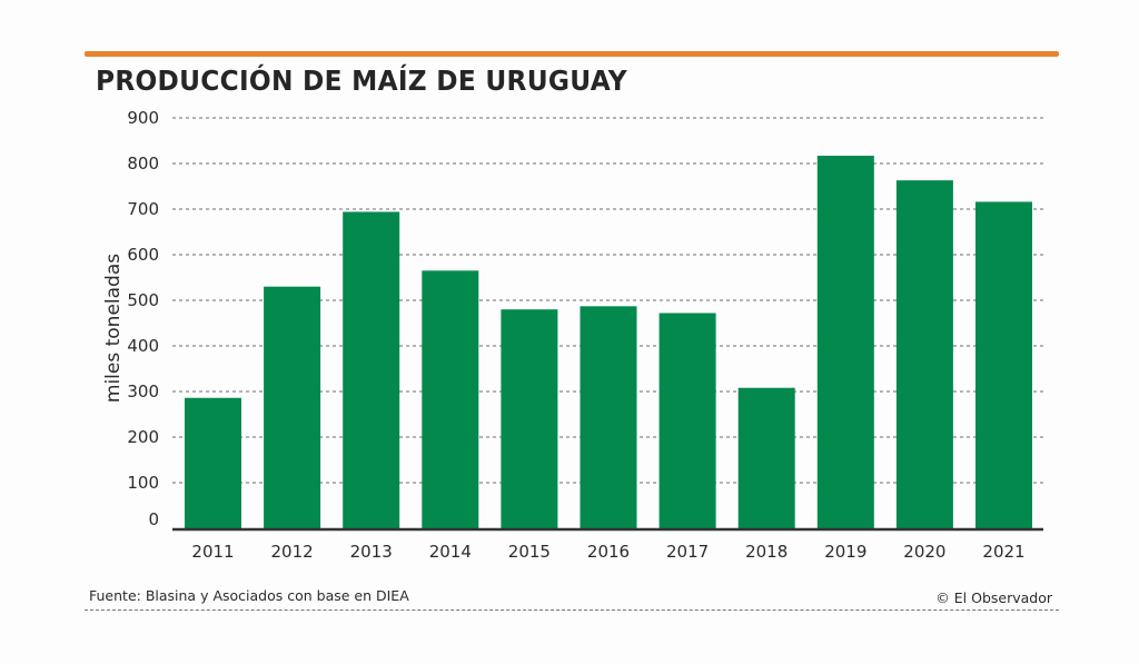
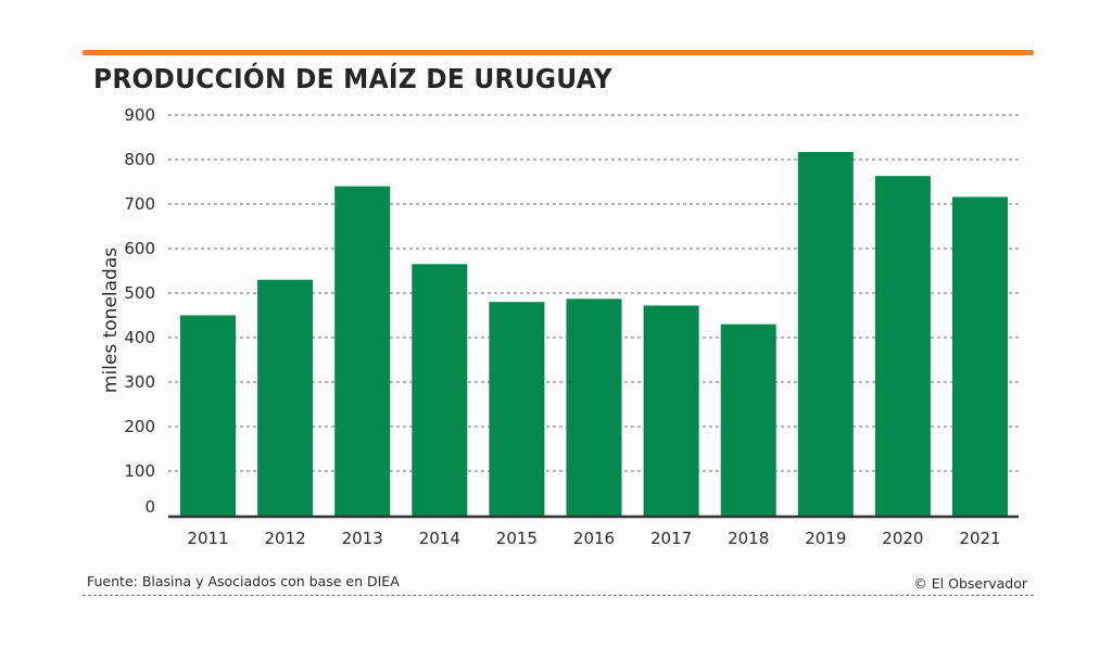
2011: 290 -> 450
2013: 690 -> 740
2018: 310 -> 430
